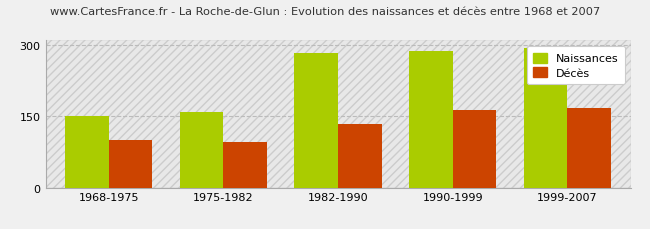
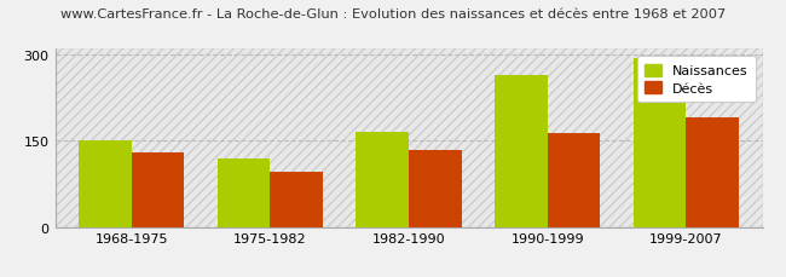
Décès/1968-1975: 100 -> 130
Naissances/1975-1982: 160 -> 120
Naissances/1982-1990: 283 -> 165
Naissances/1990-1999: 288 -> 265
Décès/1999-2007: 168 -> 190
